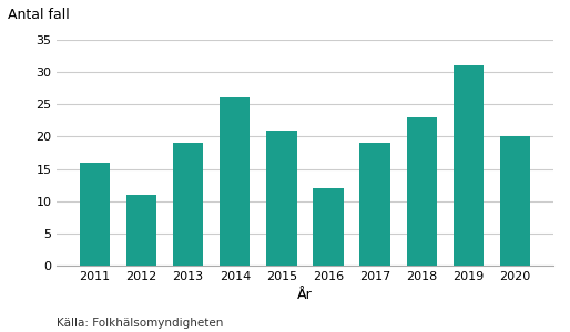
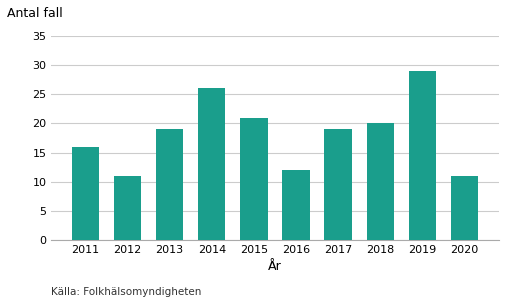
2018: 23 -> 20
2019: 31 -> 29
2020: 20 -> 11
